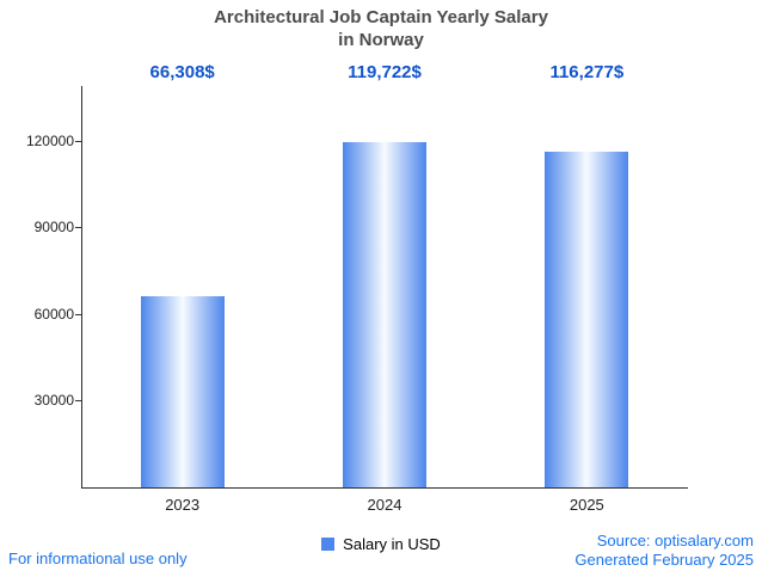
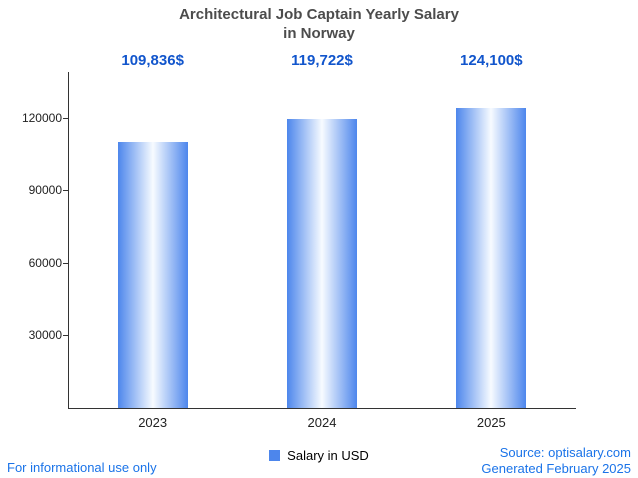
2023: 66,308 -> 109,836
2025: 116,277 -> 124,100
